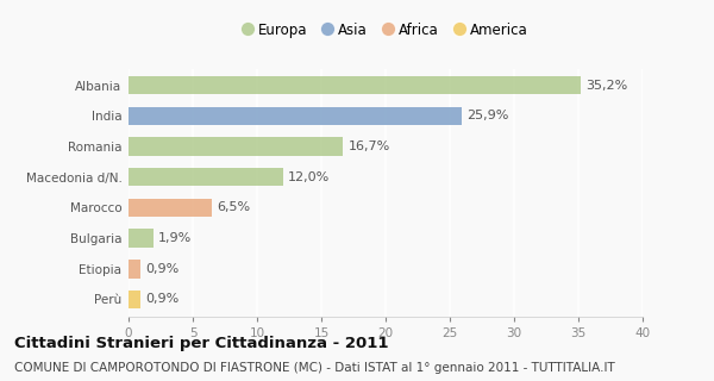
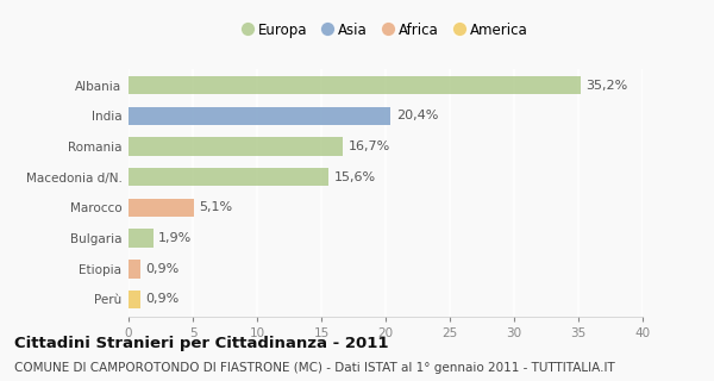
India: 25,9% -> 20,4%
Macedonia d/N.: 12,0% -> 15,6%
Marocco: 6,5% -> 5,1%
